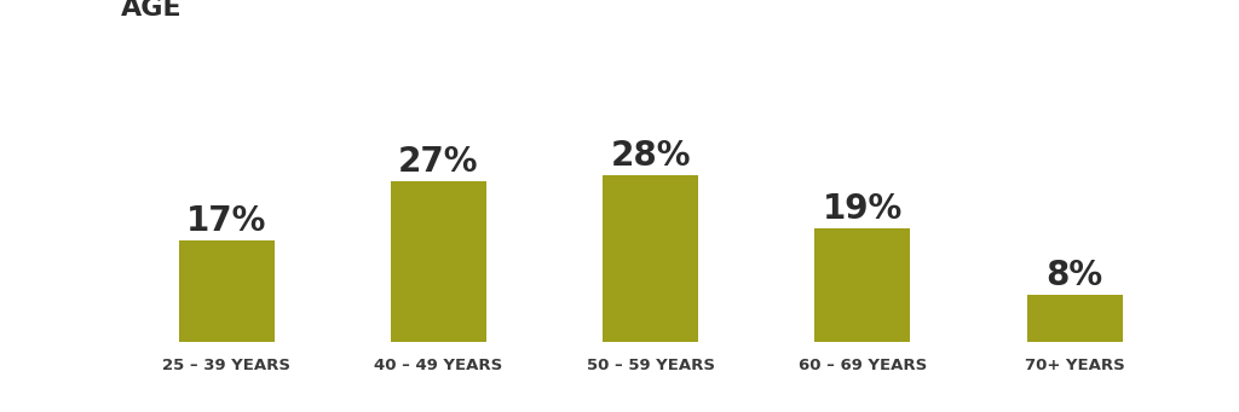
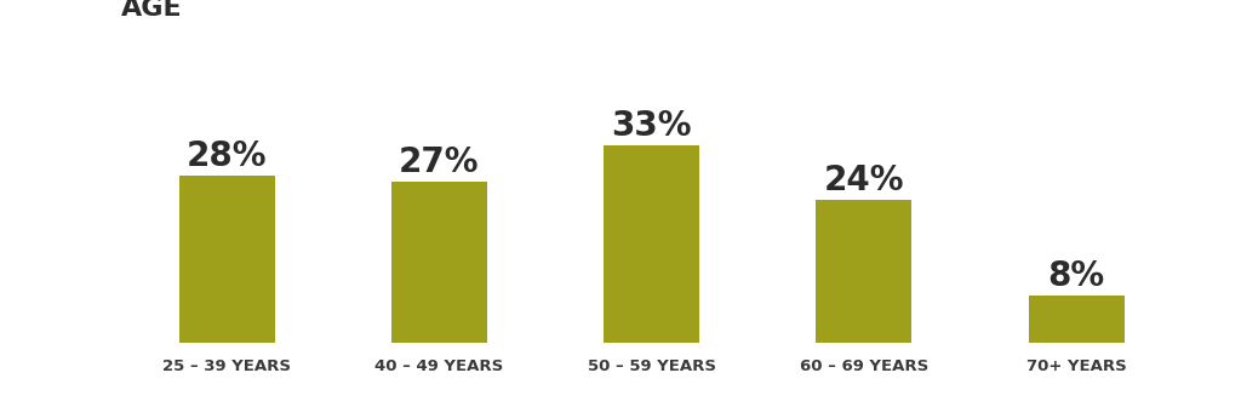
25 – 39 YEARS: 17% -> 28%
50 – 59 YEARS: 28% -> 33%
60 – 69 YEARS: 19% -> 24%
